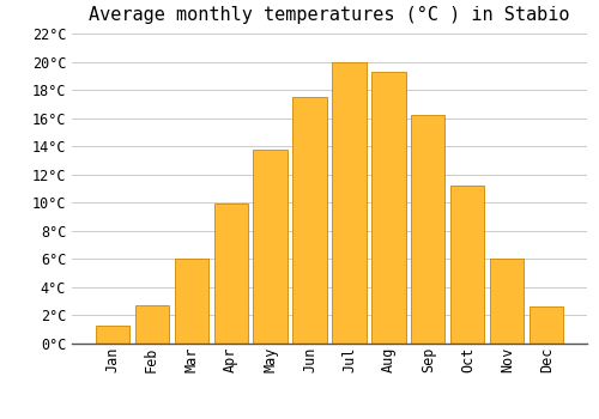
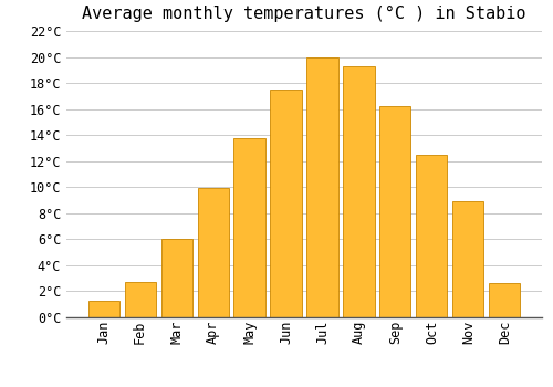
Oct: 11.2°C -> 12.5°C
Nov: 6.0°C -> 8.9°C
